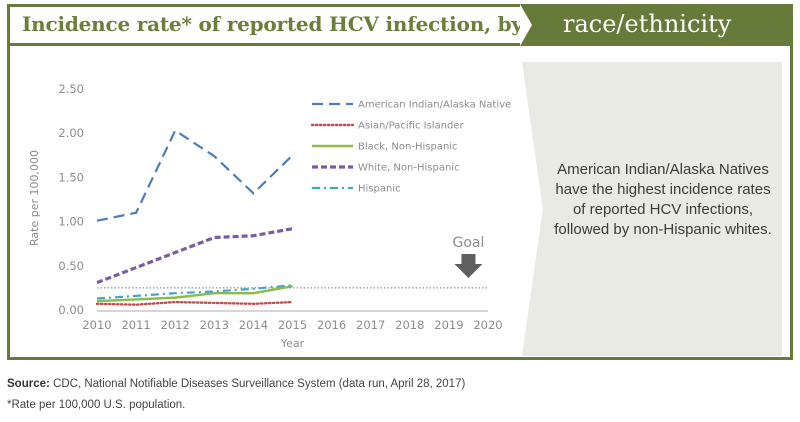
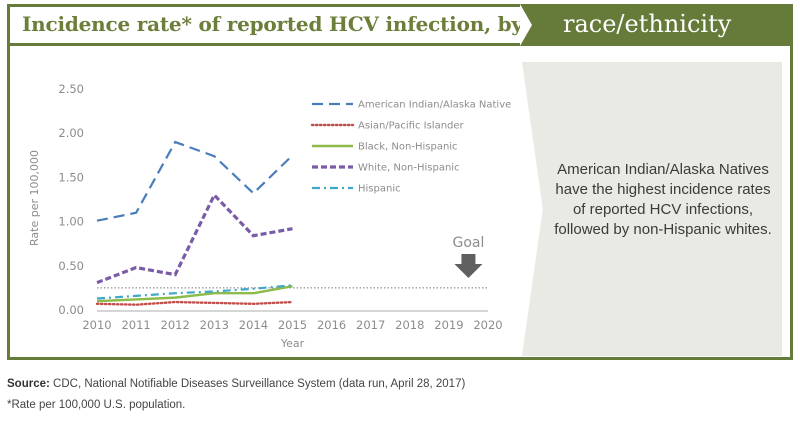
American Indian/Alaska Native/2012: 2.0 -> 1.9
White, Non-Hispanic/2012: 0.7 -> 0.4
White, Non-Hispanic/2013: 0.8 -> 1.3
